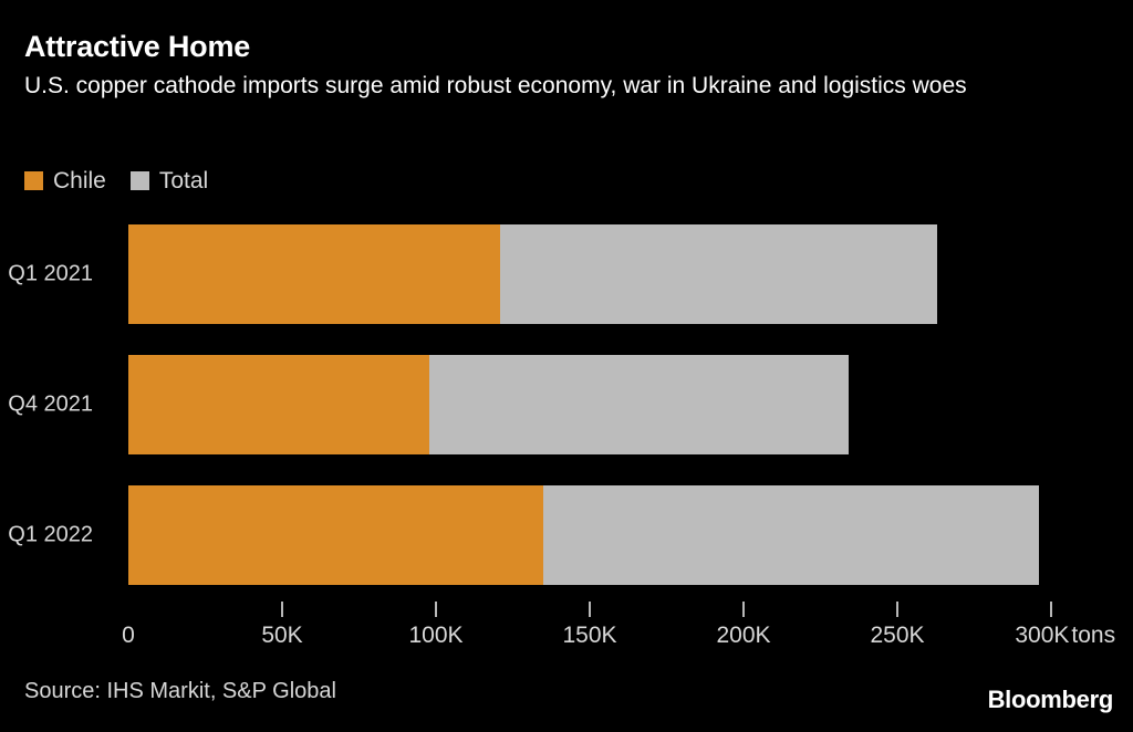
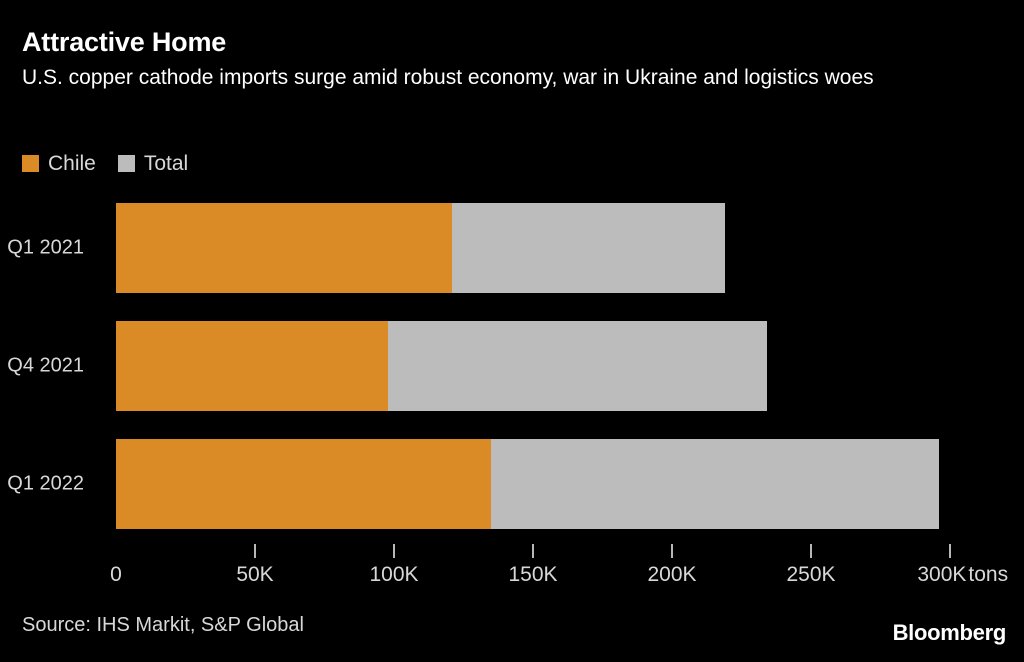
Total/Q1 2021: 263K -> 219K
